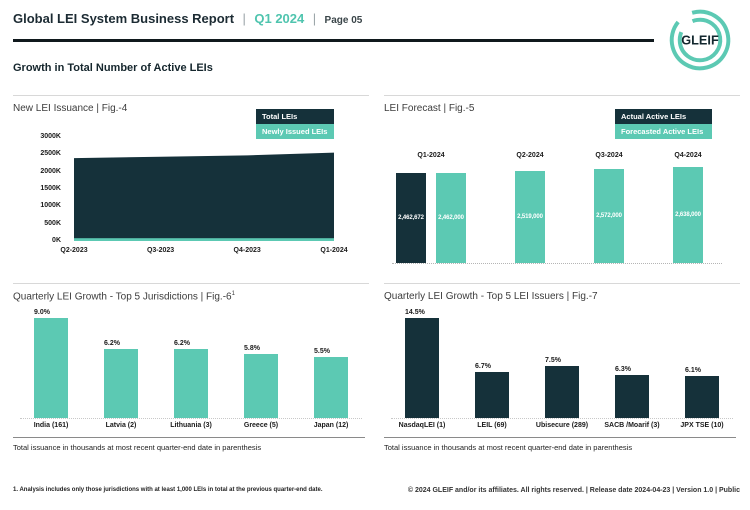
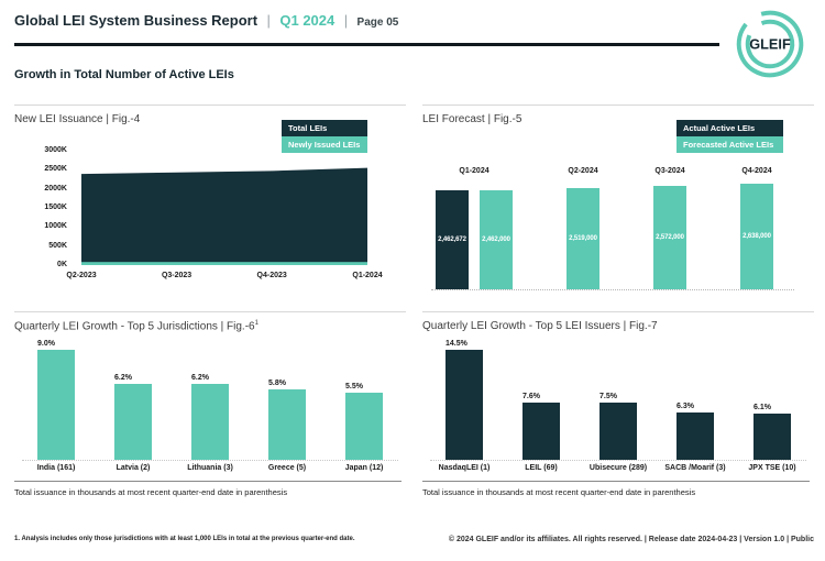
Quarterly LEI Growth - Top 5 LEI Issuers | Fig.-7/LEIL (69): 6.7% -> 7.6%
